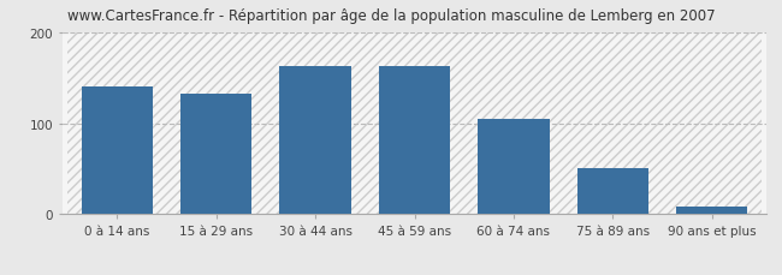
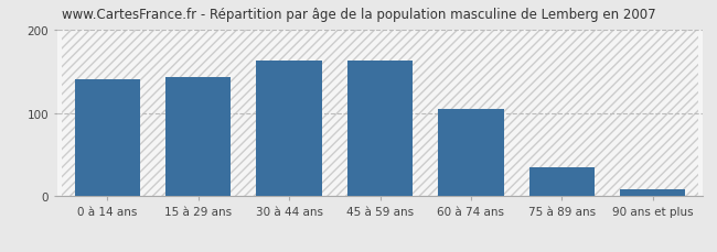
15 à 29 ans: 132 -> 143
75 à 89 ans: 50 -> 35
